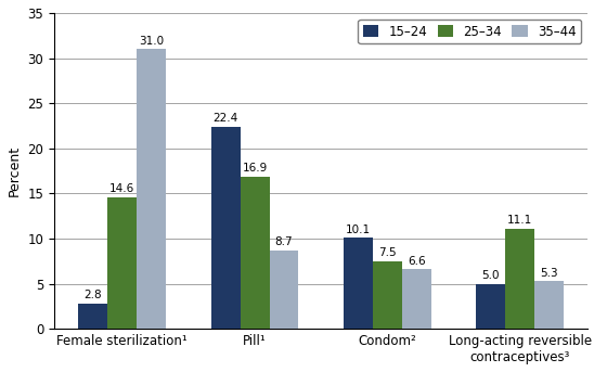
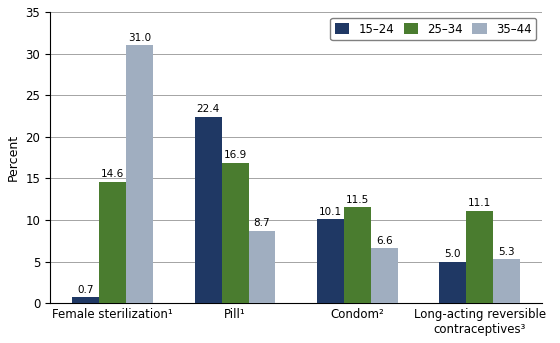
15–24/Female sterilization¹: 2.8 -> 0.7
25–34/Condom²: 7.5 -> 11.5
